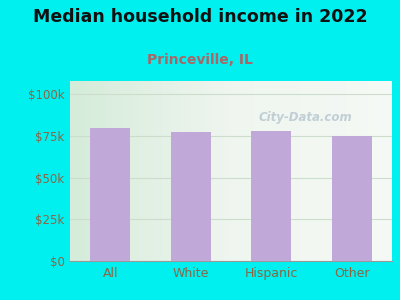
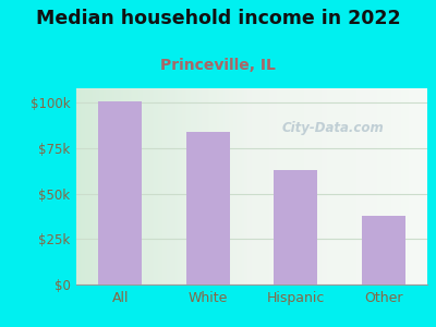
All: $80k -> $101k
White: $78k -> $84k
Hispanic: $78k -> $63k
Other: $75k -> $38k
